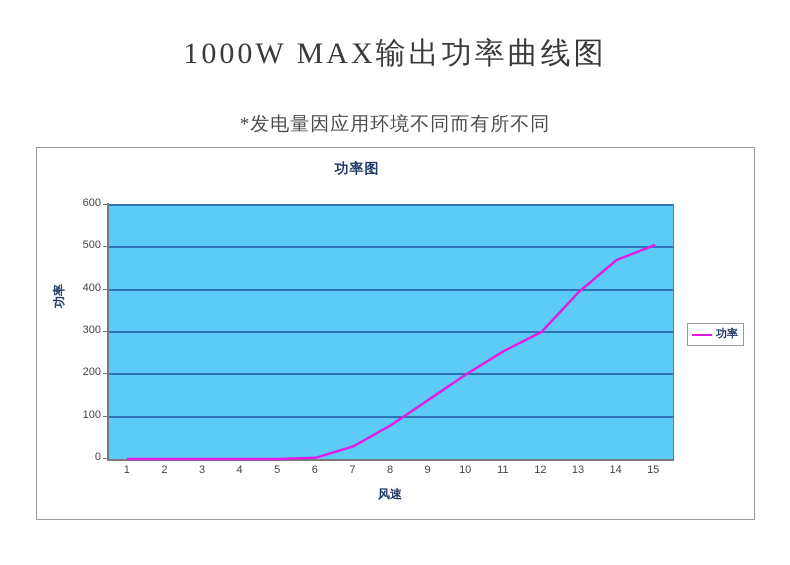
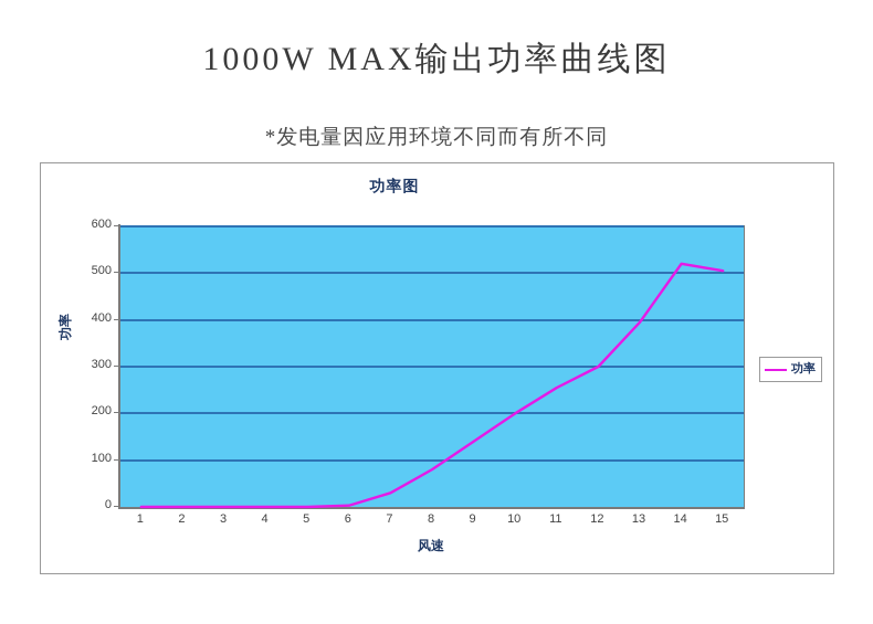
14: 470 -> 520
